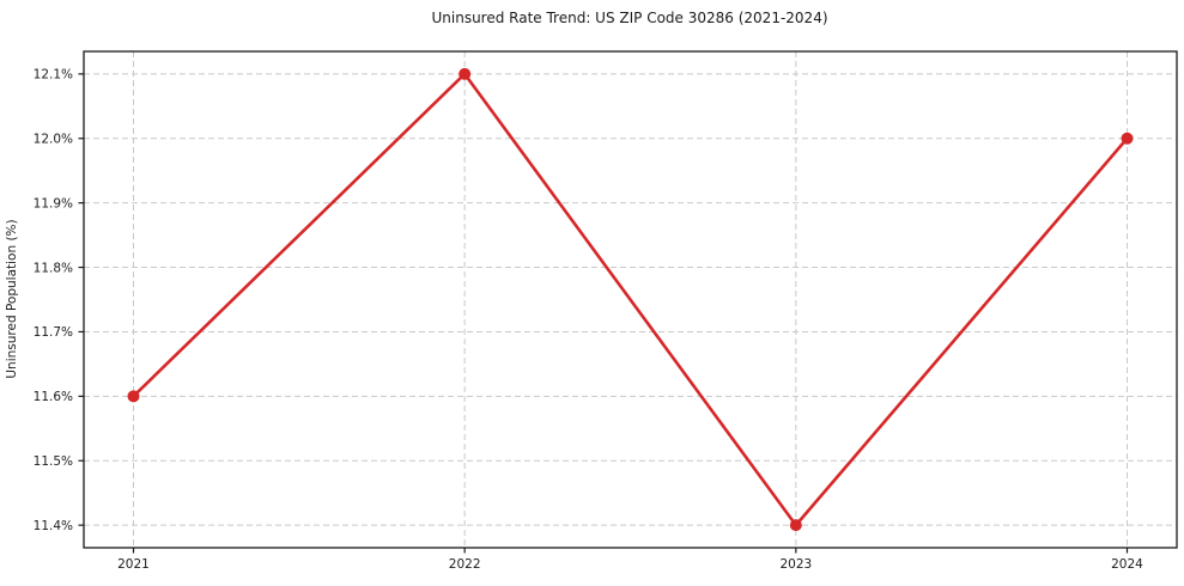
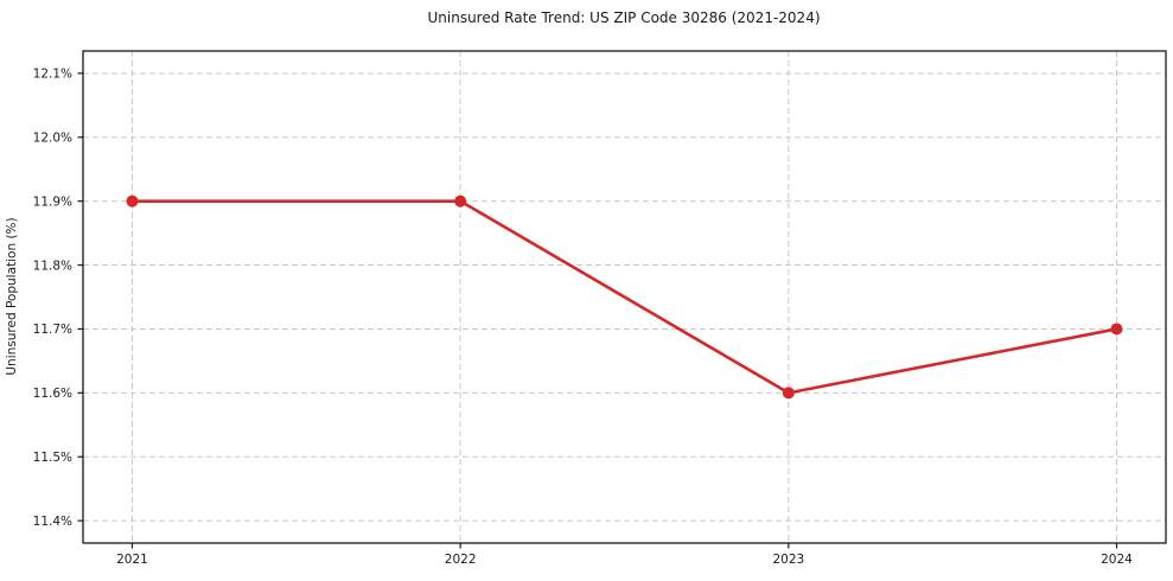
2021: 11.6% -> 11.9%
2022: 12.1% -> 11.9%
2023: 11.4% -> 11.6%
2024: 12.0% -> 11.7%
